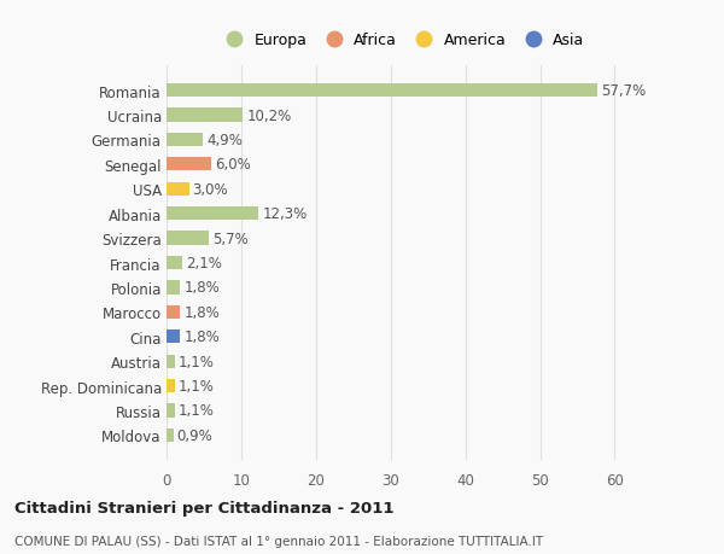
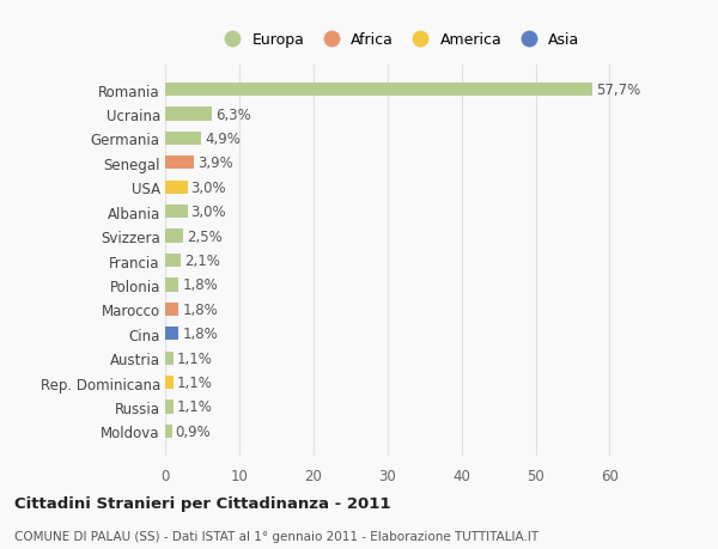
Ucraina: 10,2% -> 6,3%
Senegal: 6,0% -> 3,9%
Albania: 12,3% -> 3,0%
Svizzera: 5,7% -> 2,5%
